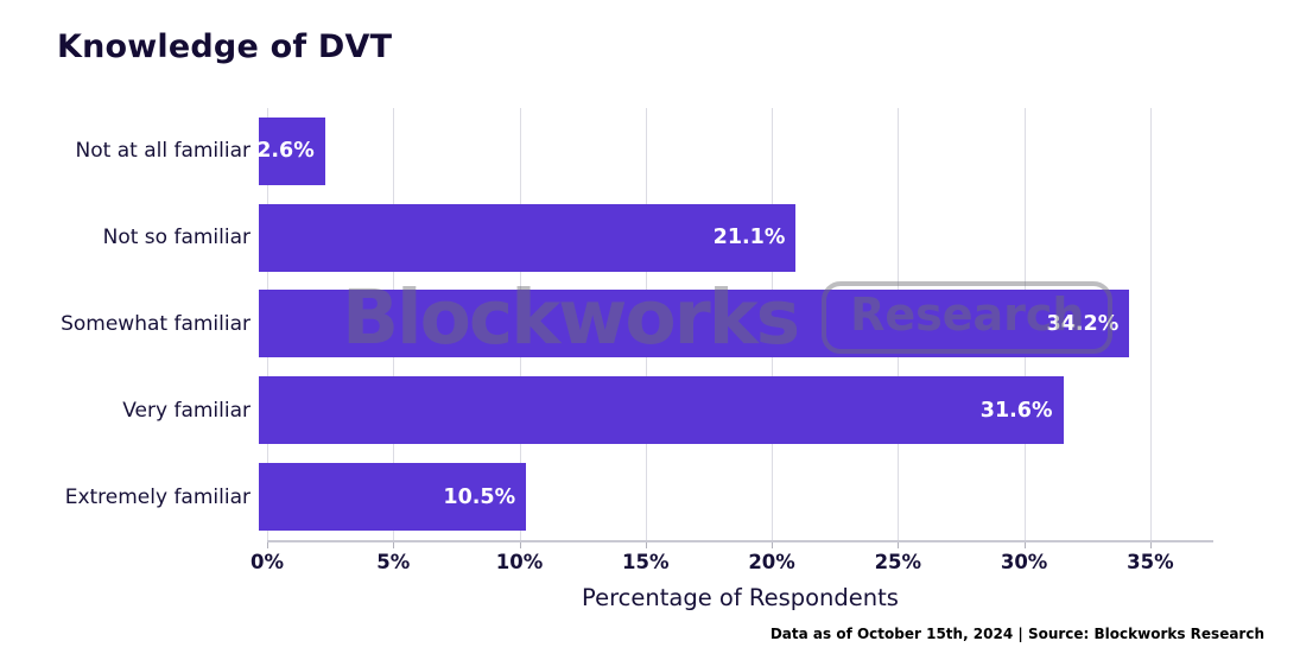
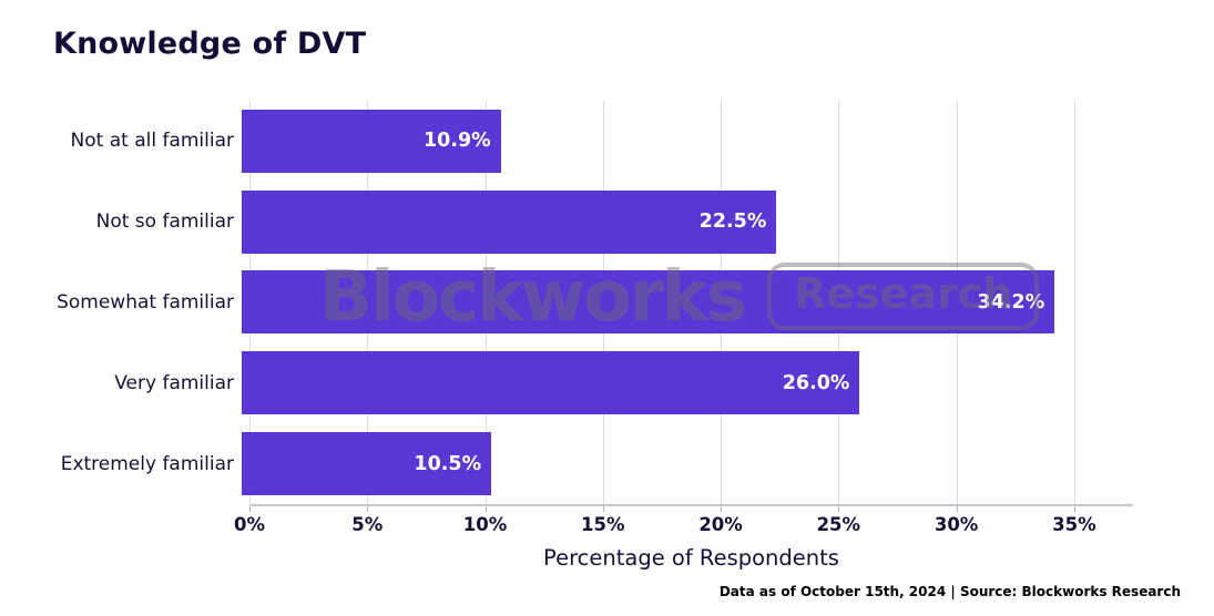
Not at all familiar: 2.6% -> 10.9%
Not so familiar: 21.1% -> 22.5%
Very familiar: 31.6% -> 26.0%
